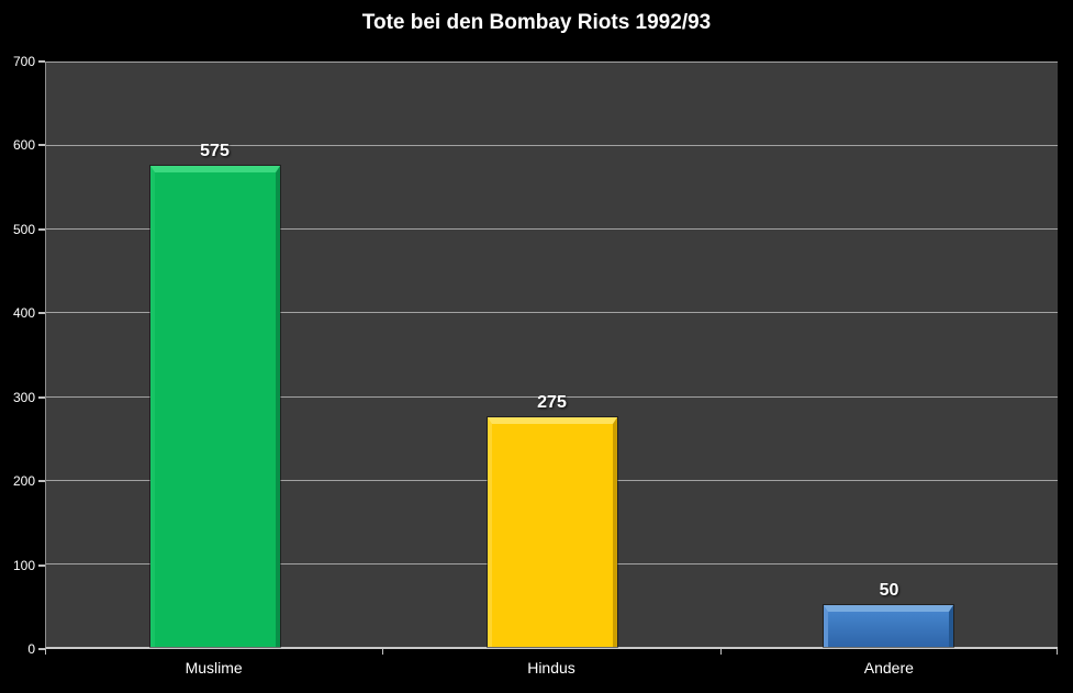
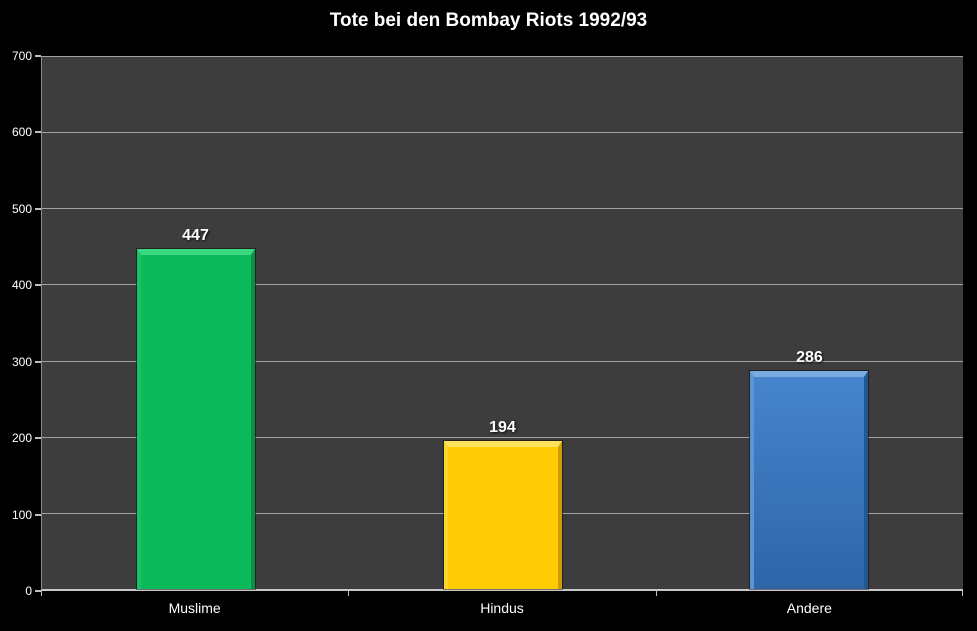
Muslime: 575 -> 447
Hindus: 275 -> 194
Andere: 50 -> 286
